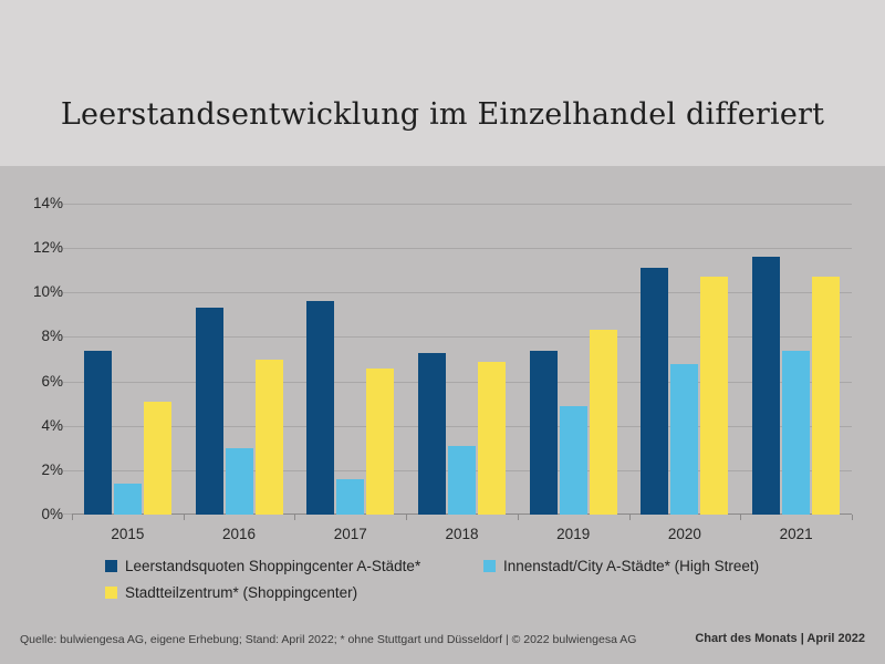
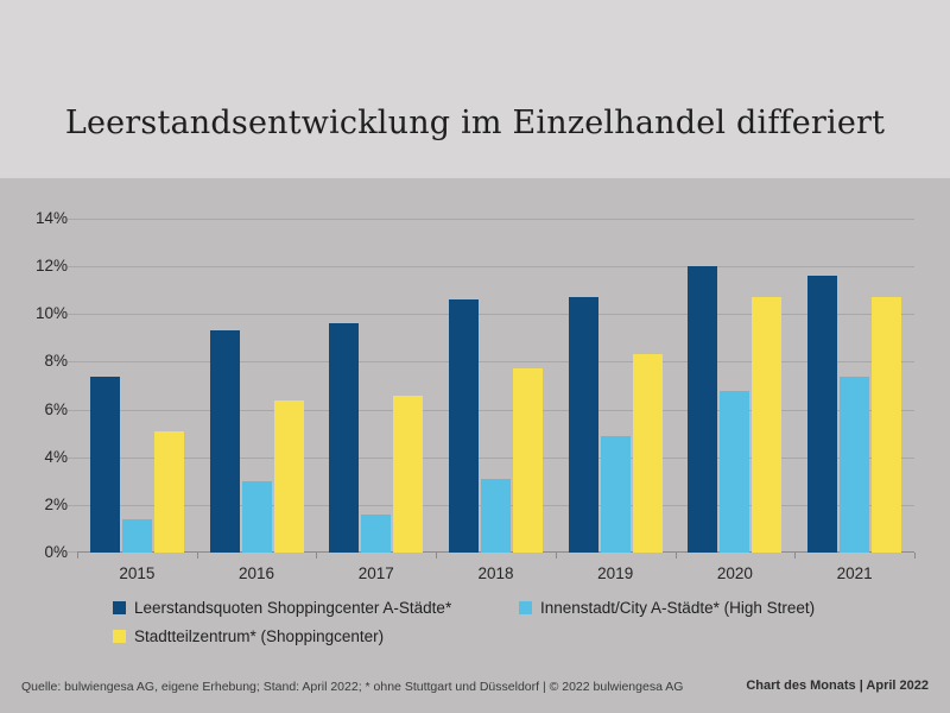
Stadtteilzentrum* (Shoppingcenter)/2016: 7.0% -> 6.4%
Leerstandsquoten Shoppingcenter A-Städte*/2018: 7.3% -> 10.6%
Stadtteilzentrum* (Shoppingcenter)/2018: 6.9% -> 7.7%
Leerstandsquoten Shoppingcenter A-Städte*/2019: 7.4% -> 10.7%
Leerstandsquoten Shoppingcenter A-Städte*/2020: 11.1% -> 12.0%
